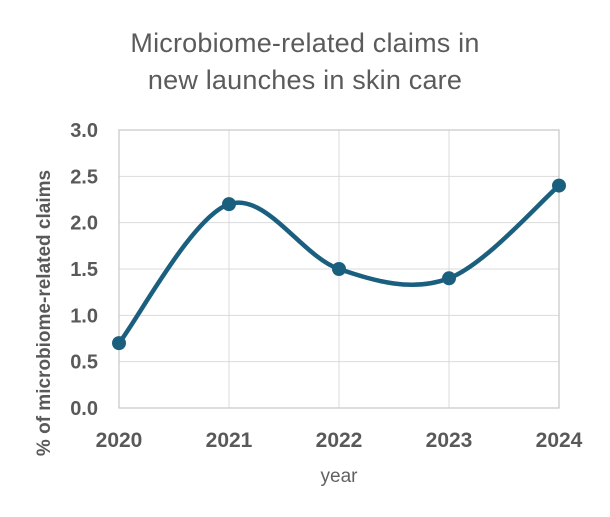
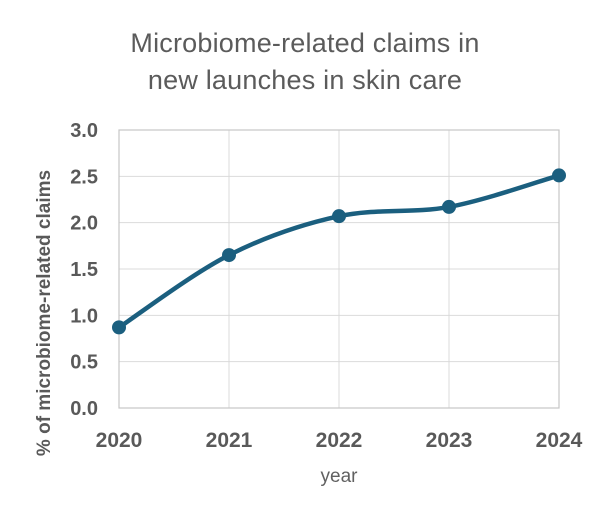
2020: 0.7 -> 0.9
2021: 2.2 -> 1.6
2022: 1.5 -> 2.1
2023: 1.4 -> 2.2
2024: 2.4 -> 2.5
